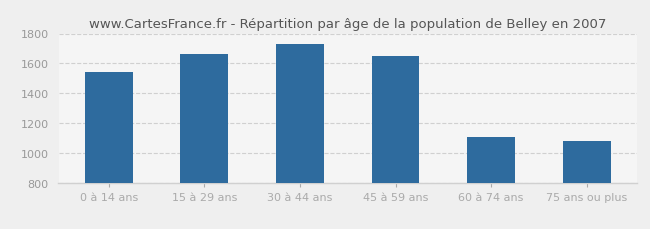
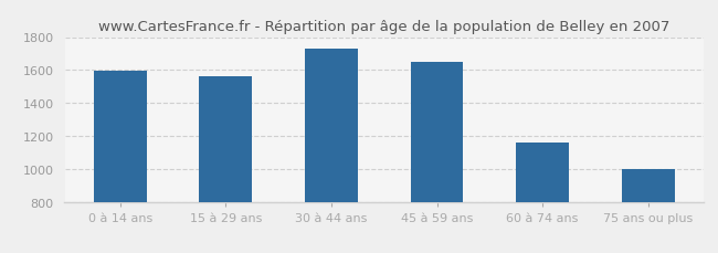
0 à 14 ans: 1540 -> 1590
15 à 29 ans: 1660 -> 1560
60 à 74 ans: 1110 -> 1160
75 ans ou plus: 1080 -> 1000
